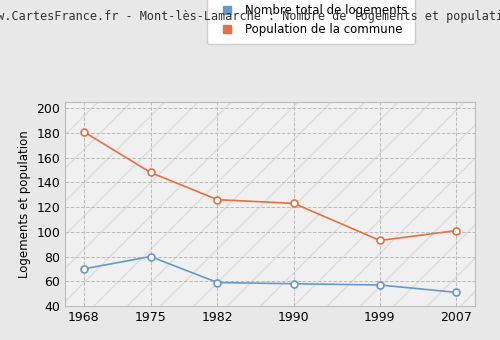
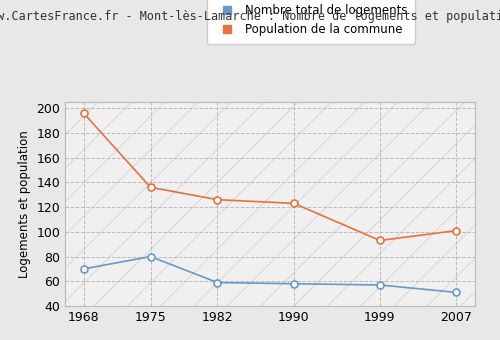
Population de la commune/1968: 181 -> 196
Population de la commune/1975: 148 -> 136
